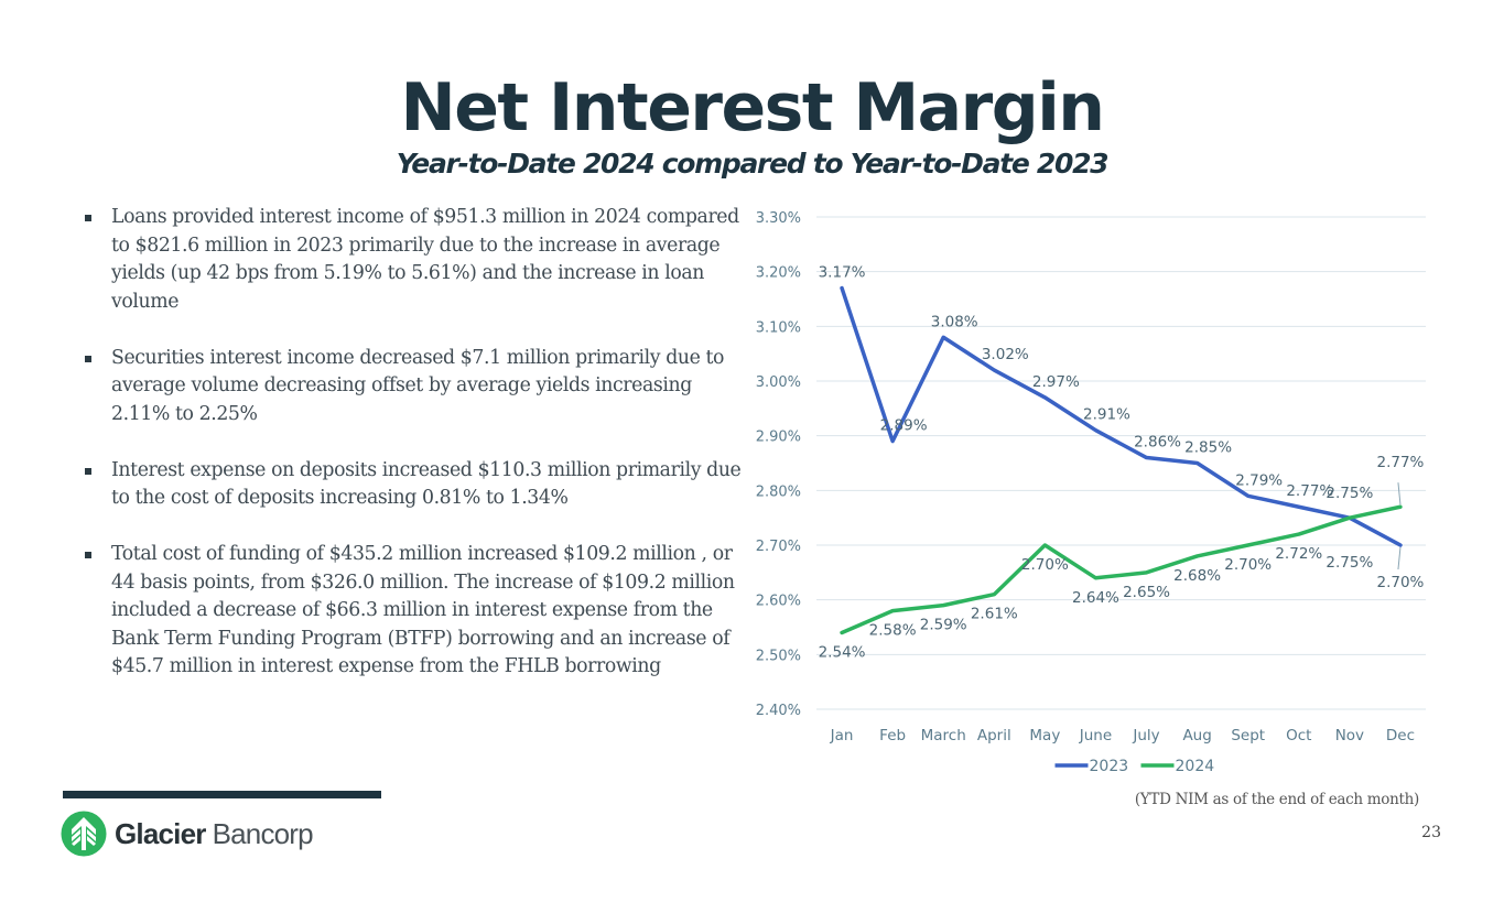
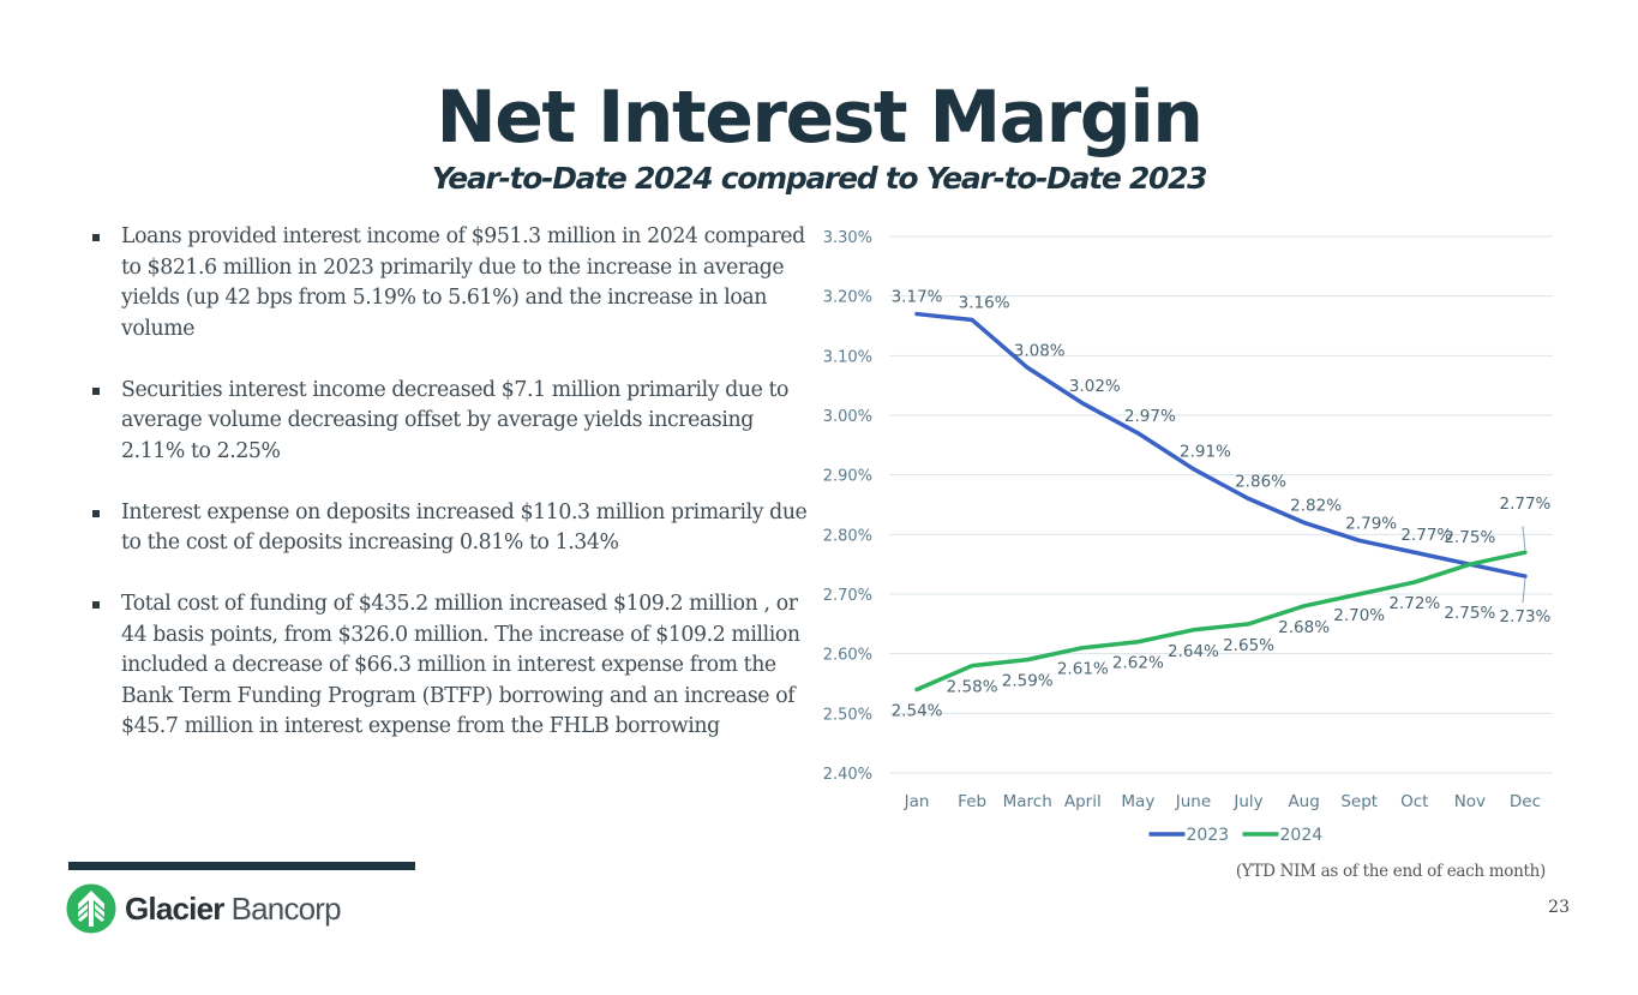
2023/Feb: 2.89% -> 3.16%
2024/May: 2.70% -> 2.62%
2023/Aug: 2.85% -> 2.82%
2023/Dec: 2.70% -> 2.73%
